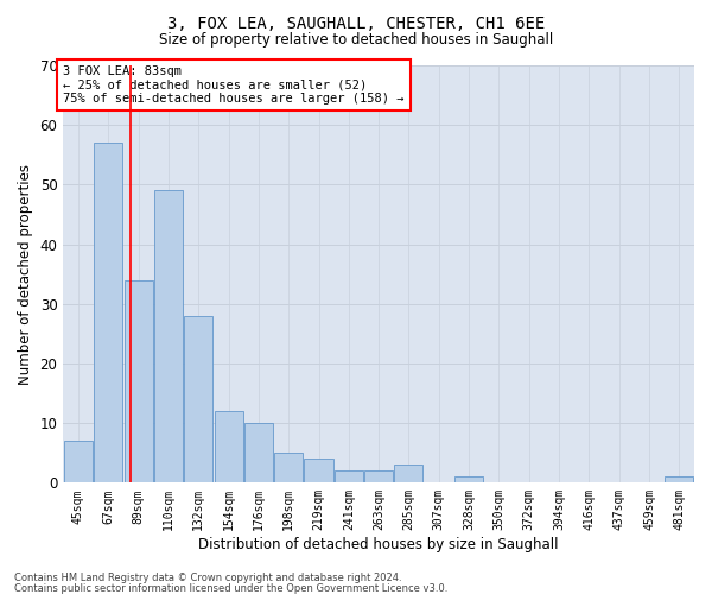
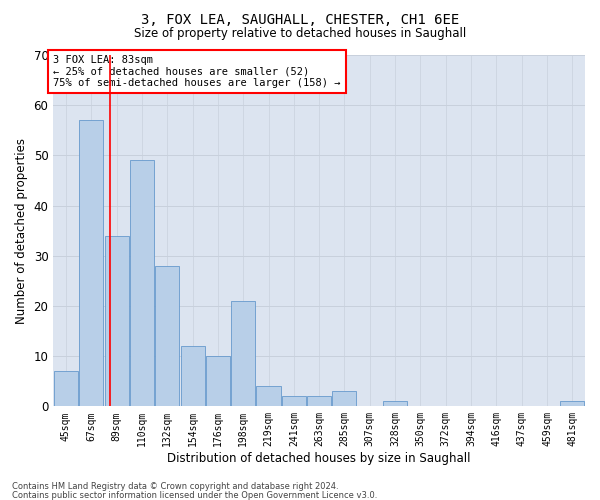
198sqm: 5 -> 21
